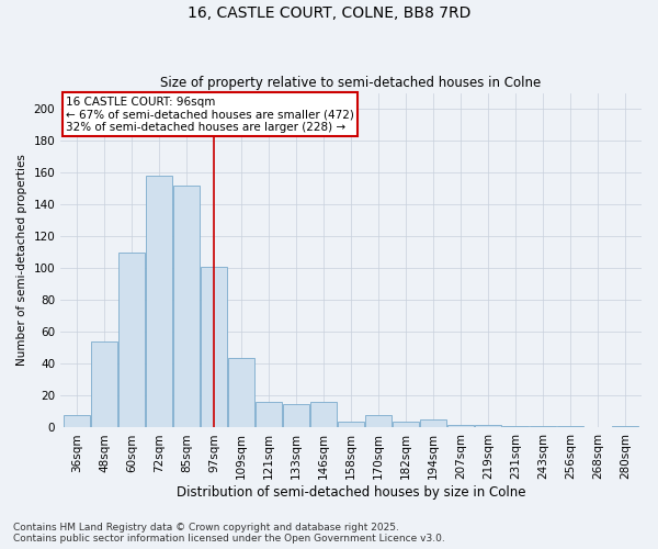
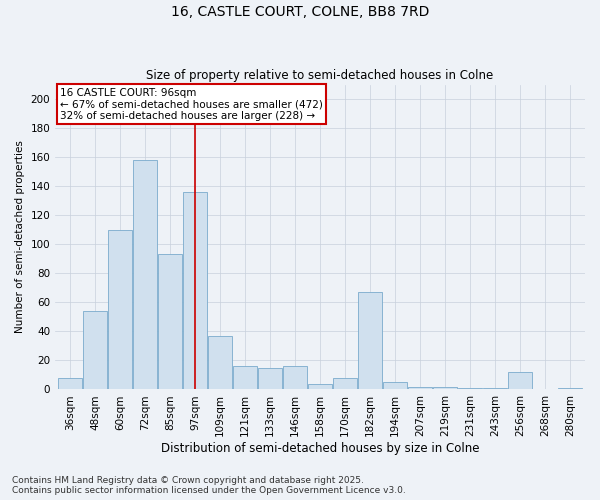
85sqm: 152 -> 93
97sqm: 101 -> 136
109sqm: 44 -> 37
182sqm: 4 -> 67
256sqm: 1 -> 12
